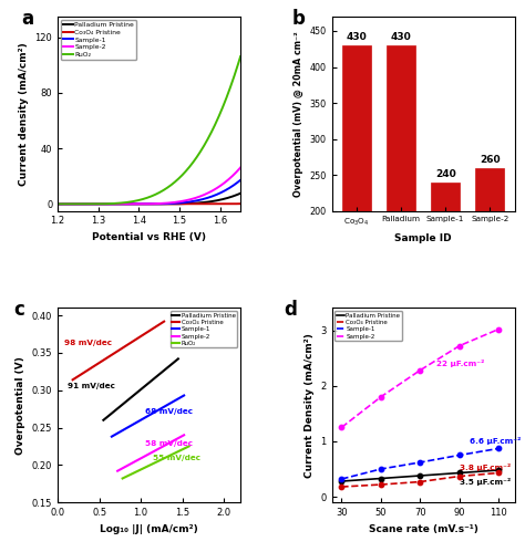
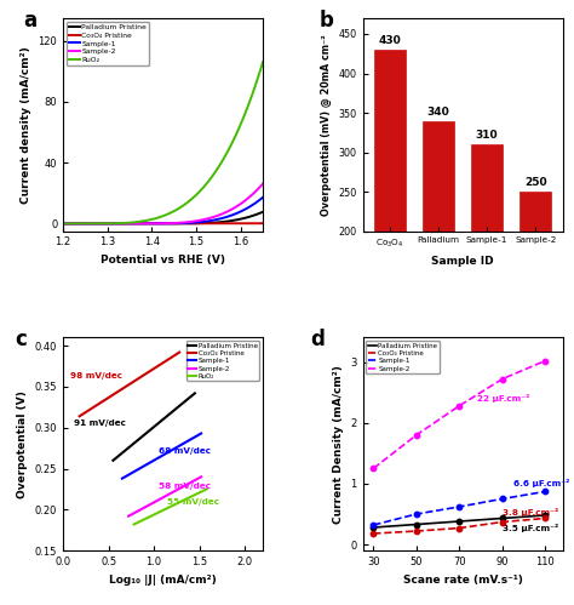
Palladium: 430 -> 340
Sample-1: 240 -> 310
Sample-2: 260 -> 250
